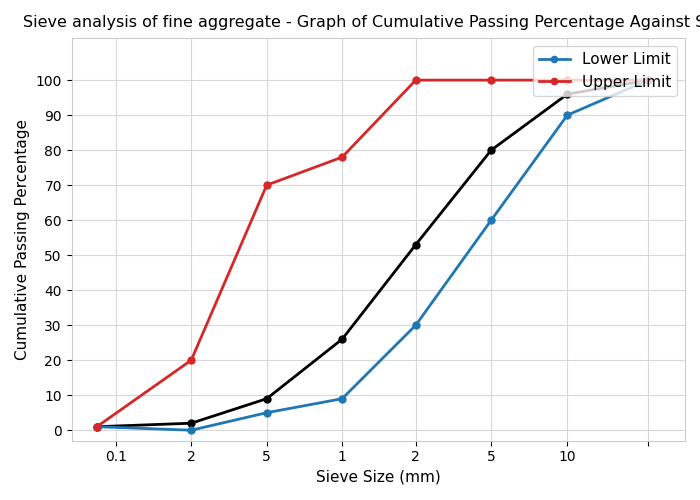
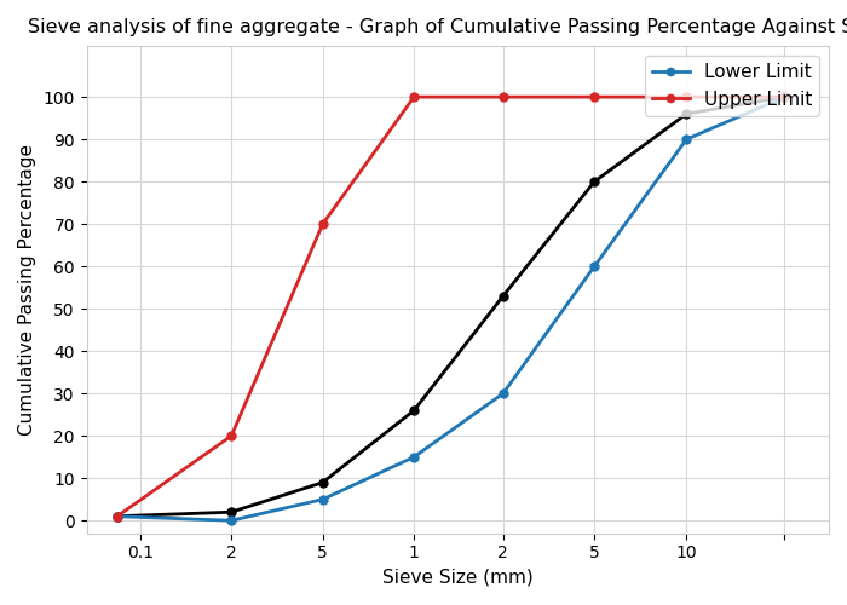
Lower Limit/1: 9 -> 15
Upper Limit/1: 78 -> 100
